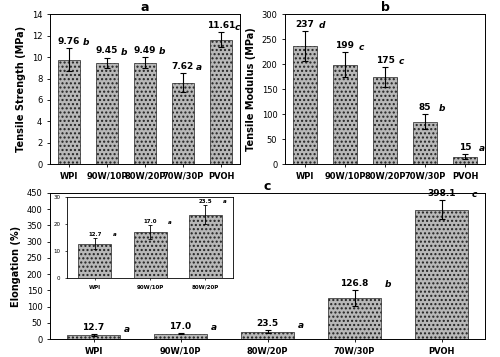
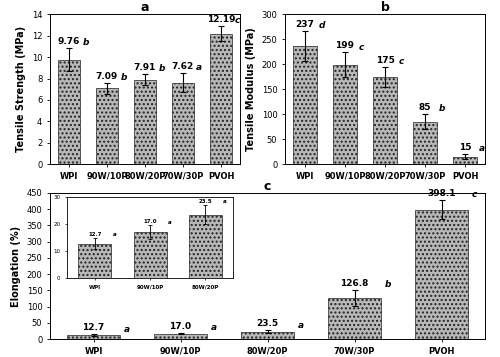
a/90W/10P: 9.45 -> 7.09
a/80W/20P: 9.49 -> 7.91
a/PVOH: 11.61 -> 12.19
